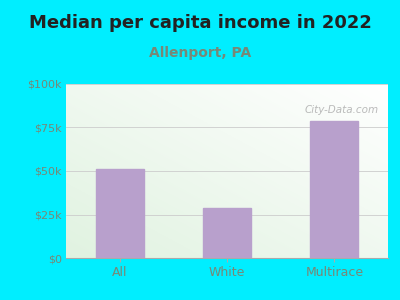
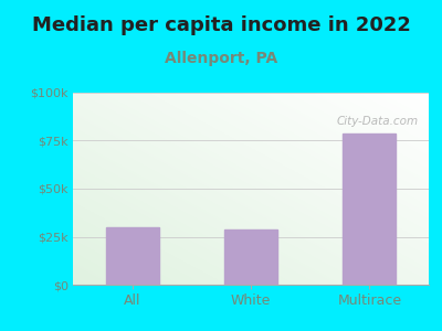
All: $51k -> $30k
